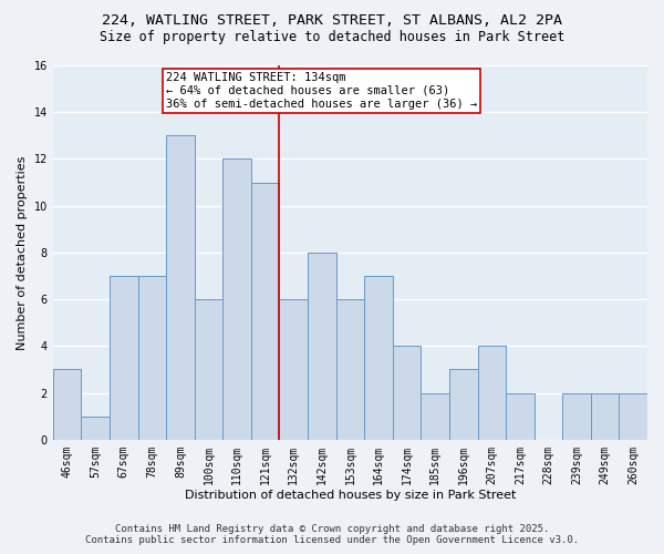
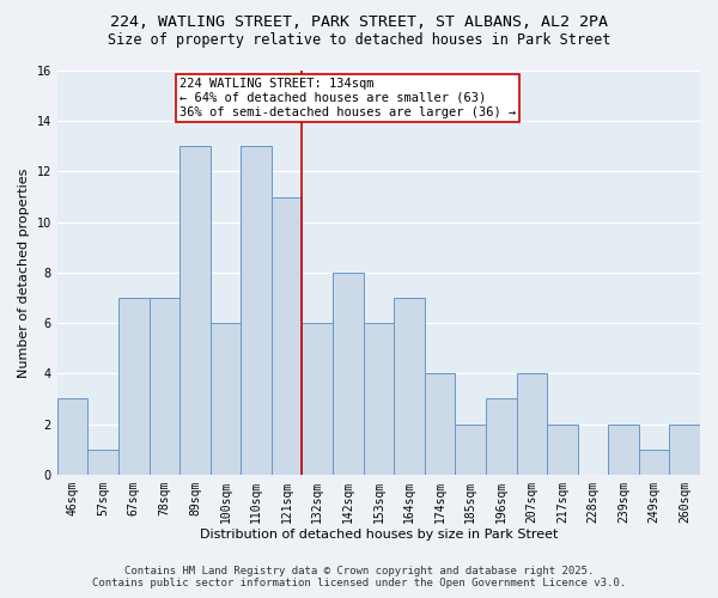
110sqm: 12 -> 13
249sqm: 2 -> 1
